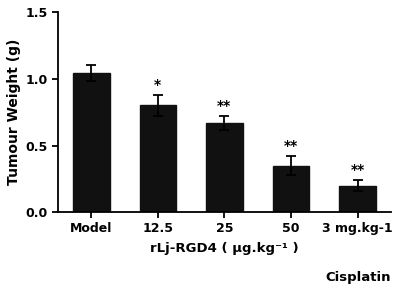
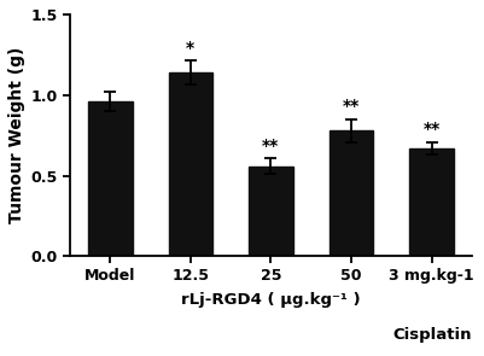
Model: 1.04 -> 0.96
12.5: 0.80 -> 1.14
25: 0.67 -> 0.56
50: 0.35 -> 0.78
3 mg.kg-1: 0.20 -> 0.67
